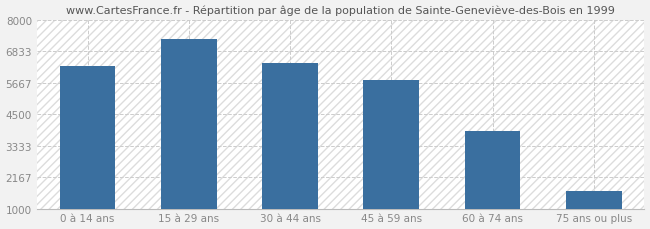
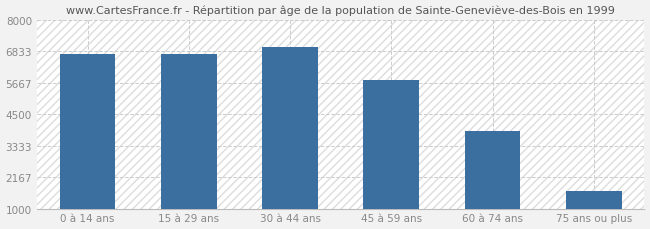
0 à 14 ans: 6300 -> 6750
15 à 29 ans: 7300 -> 6740
30 à 44 ans: 6400 -> 6980
